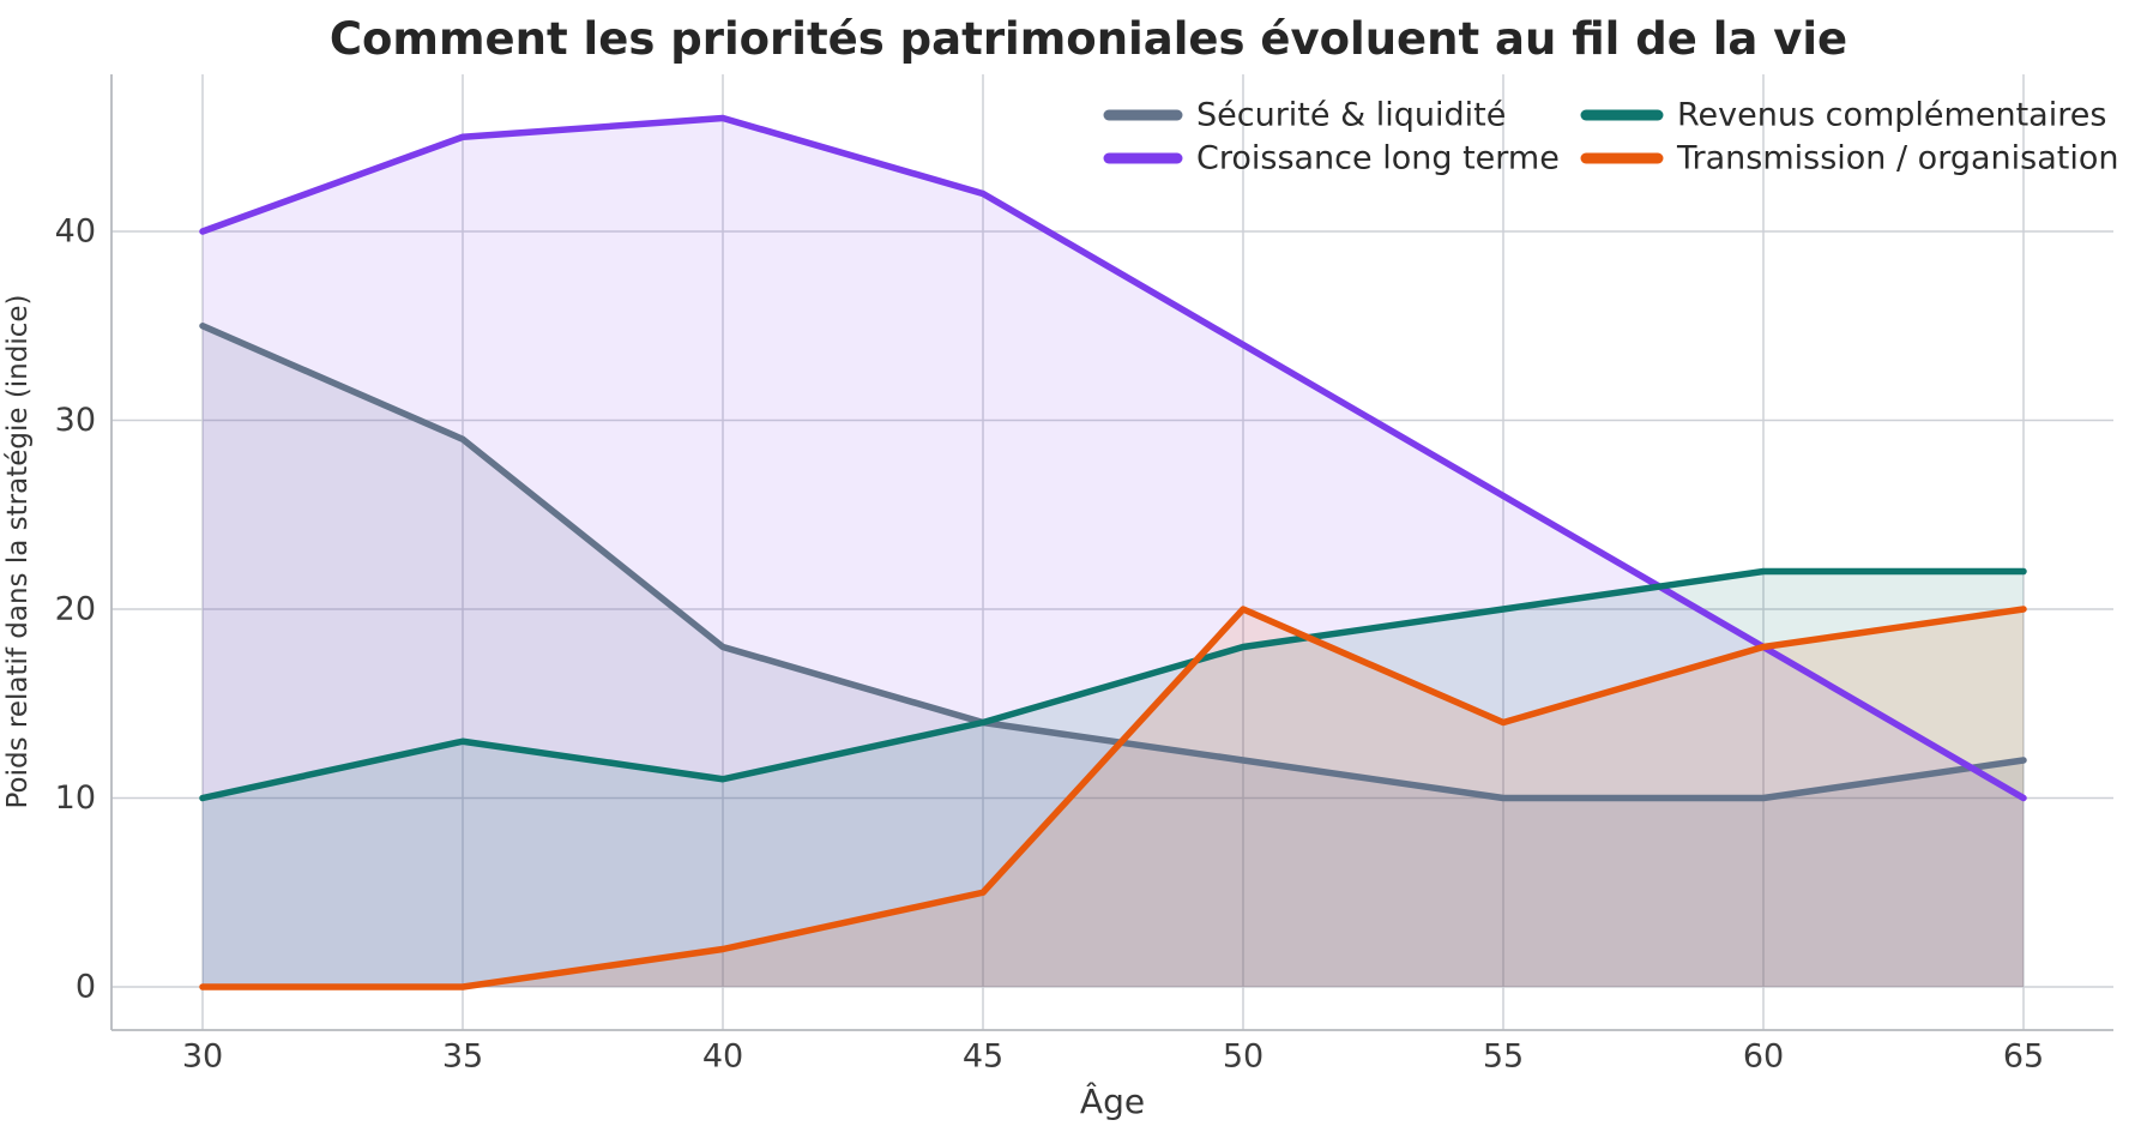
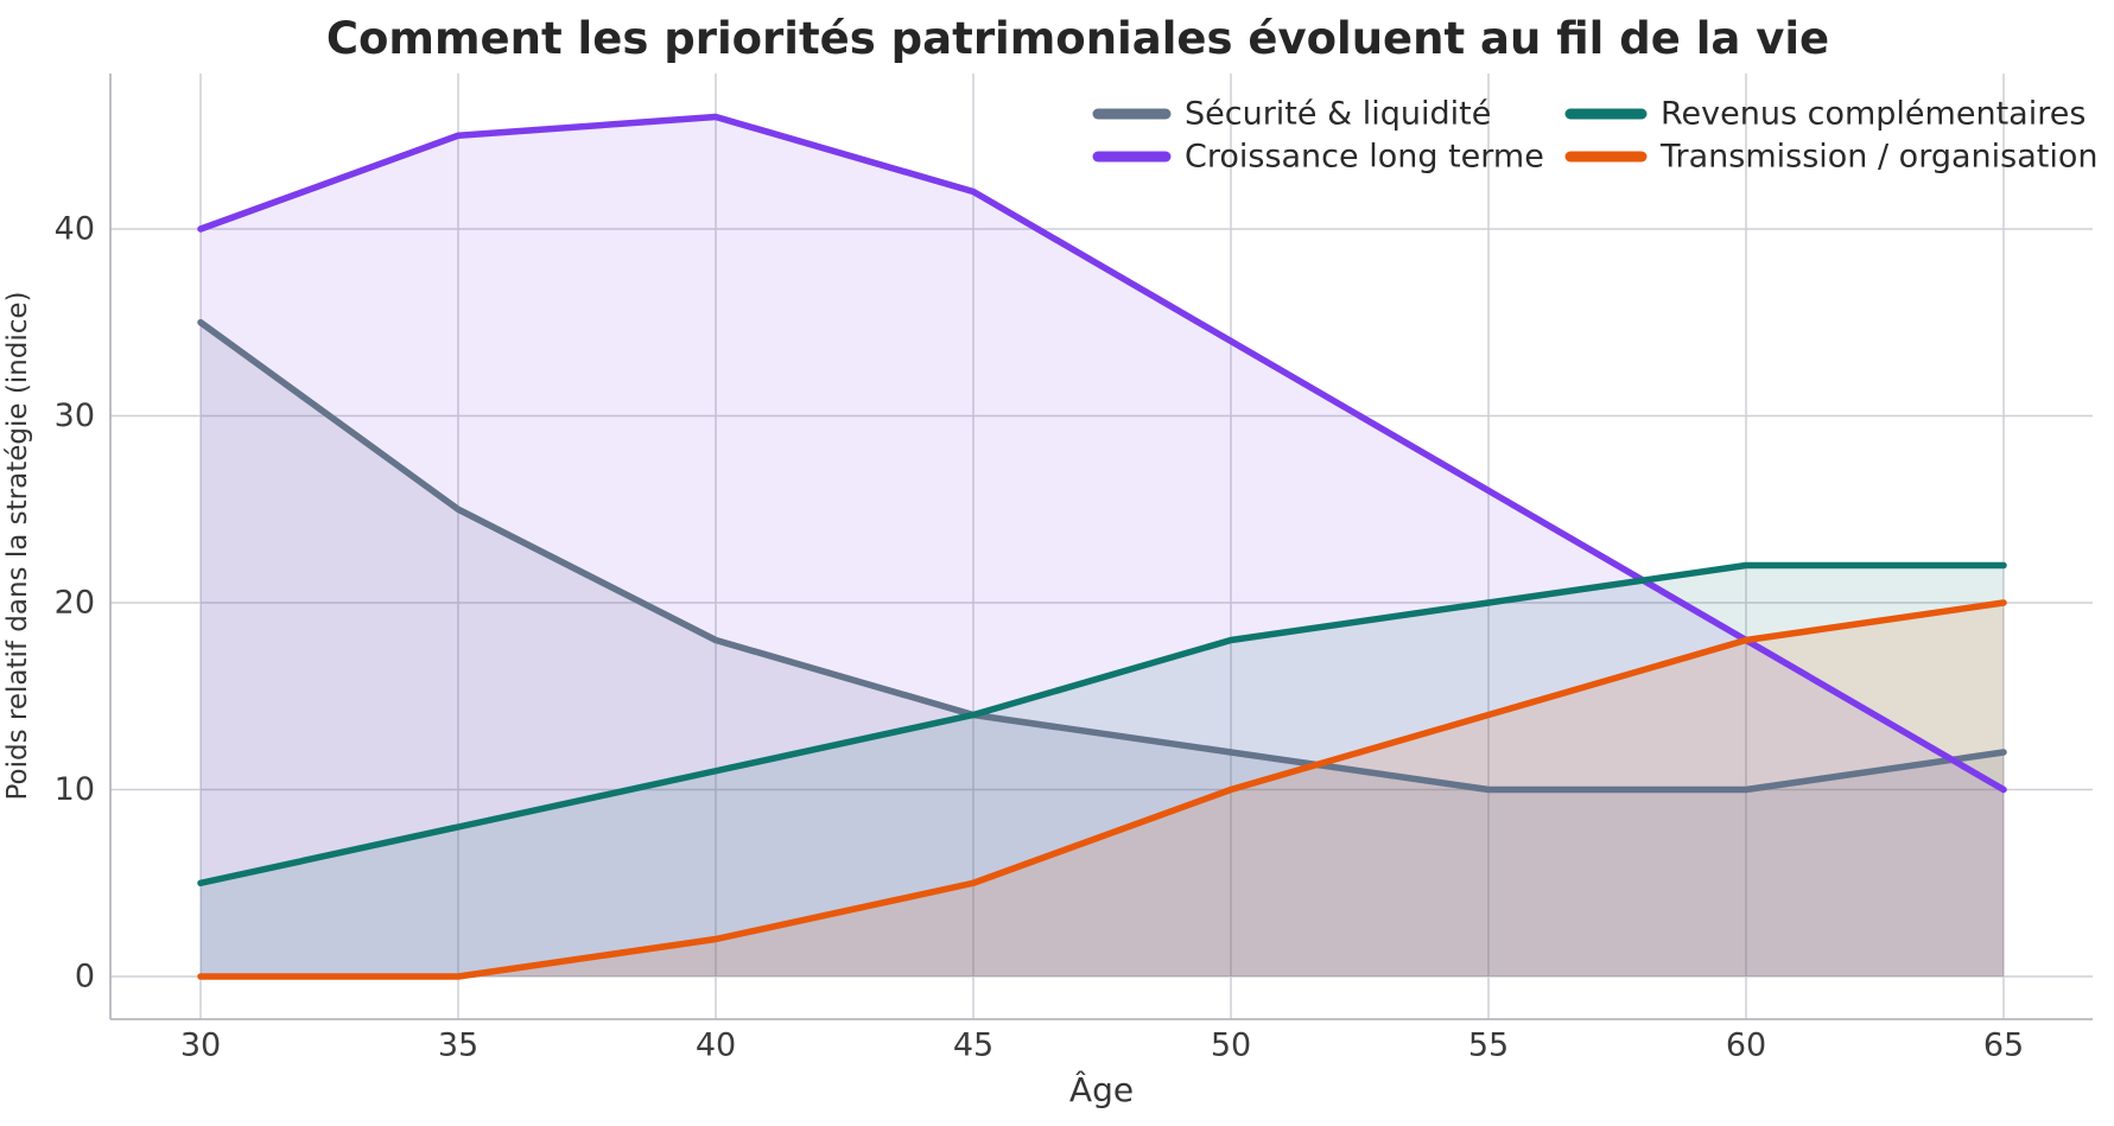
Revenus complémentaires/30: 10 -> 5
Sécurité & liquidité/35: 29 -> 25
Revenus complémentaires/35: 13 -> 8
Transmission / organisation/50: 20 -> 10
